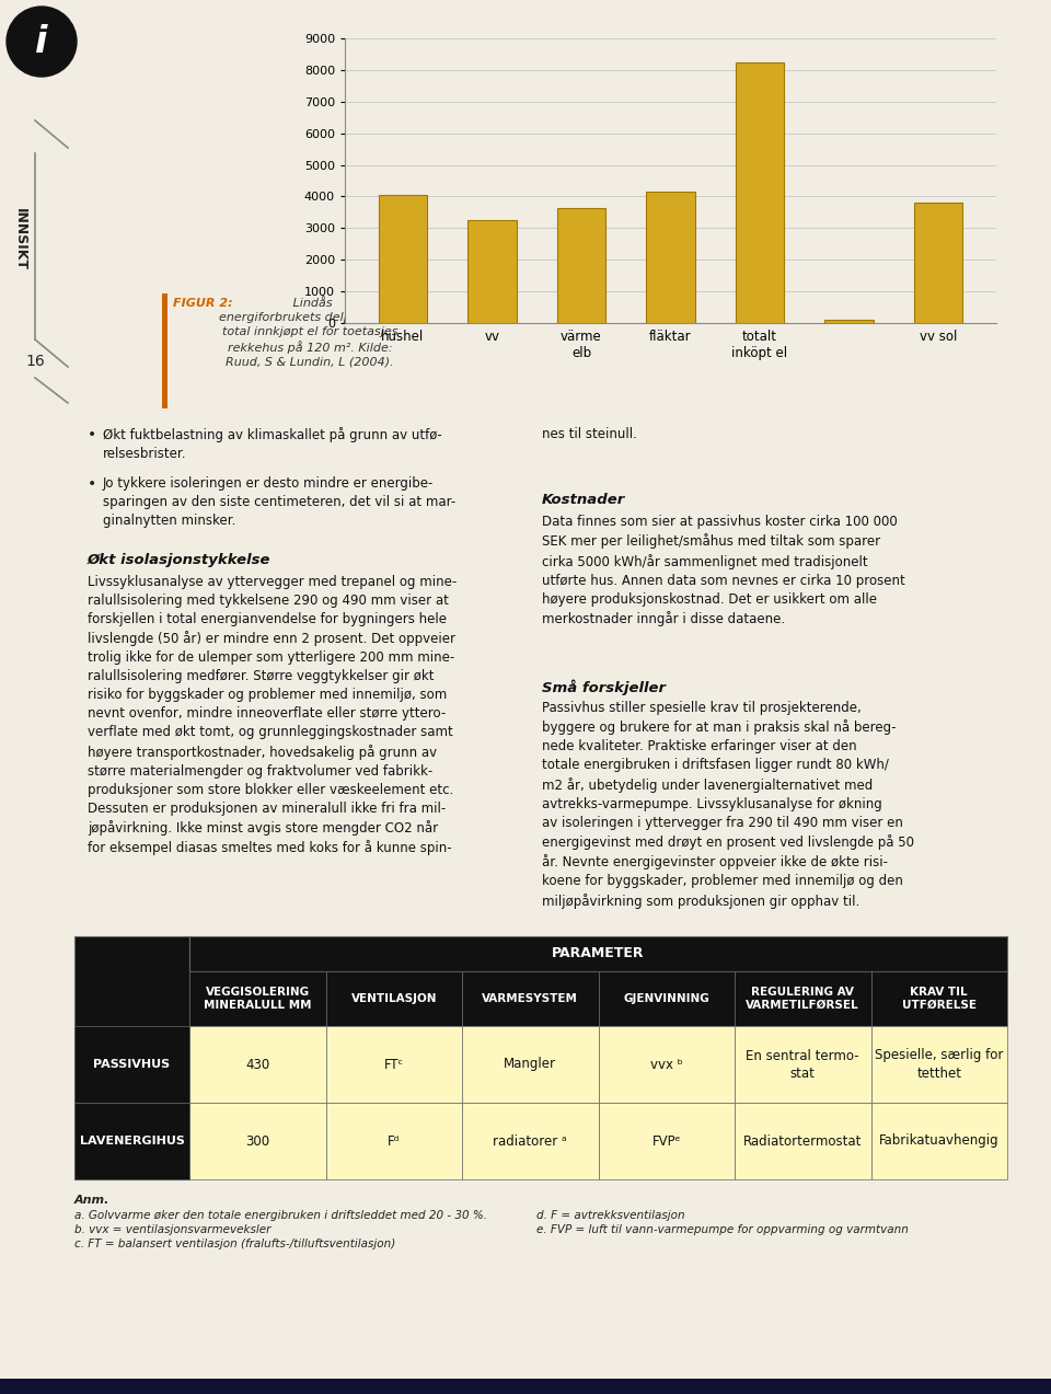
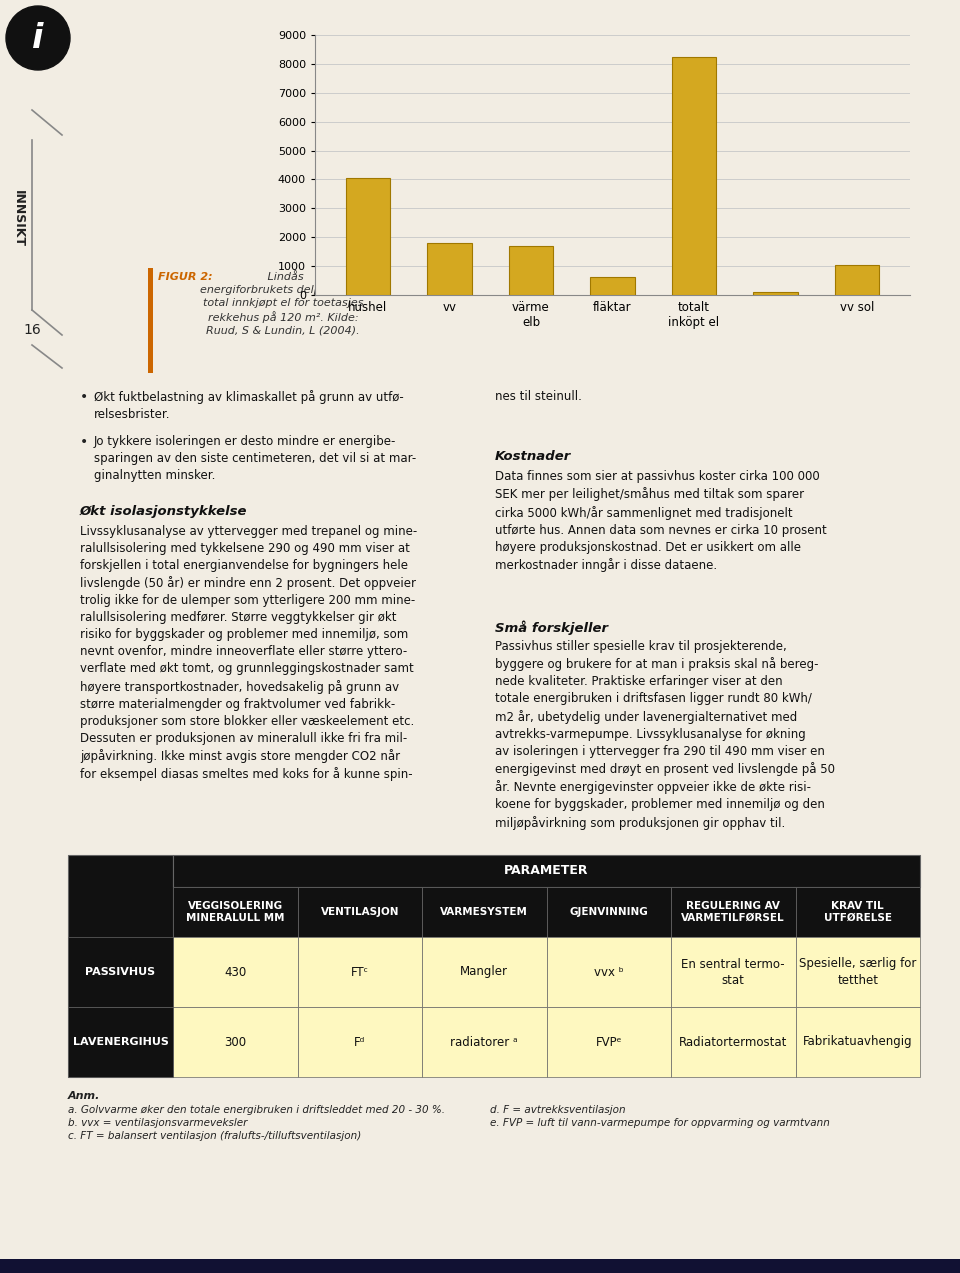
vv: 3250 -> 1800
värme elb: 3650 -> 1700
fläktar: 4150 -> 620
vv sol: 3800 -> 1050
